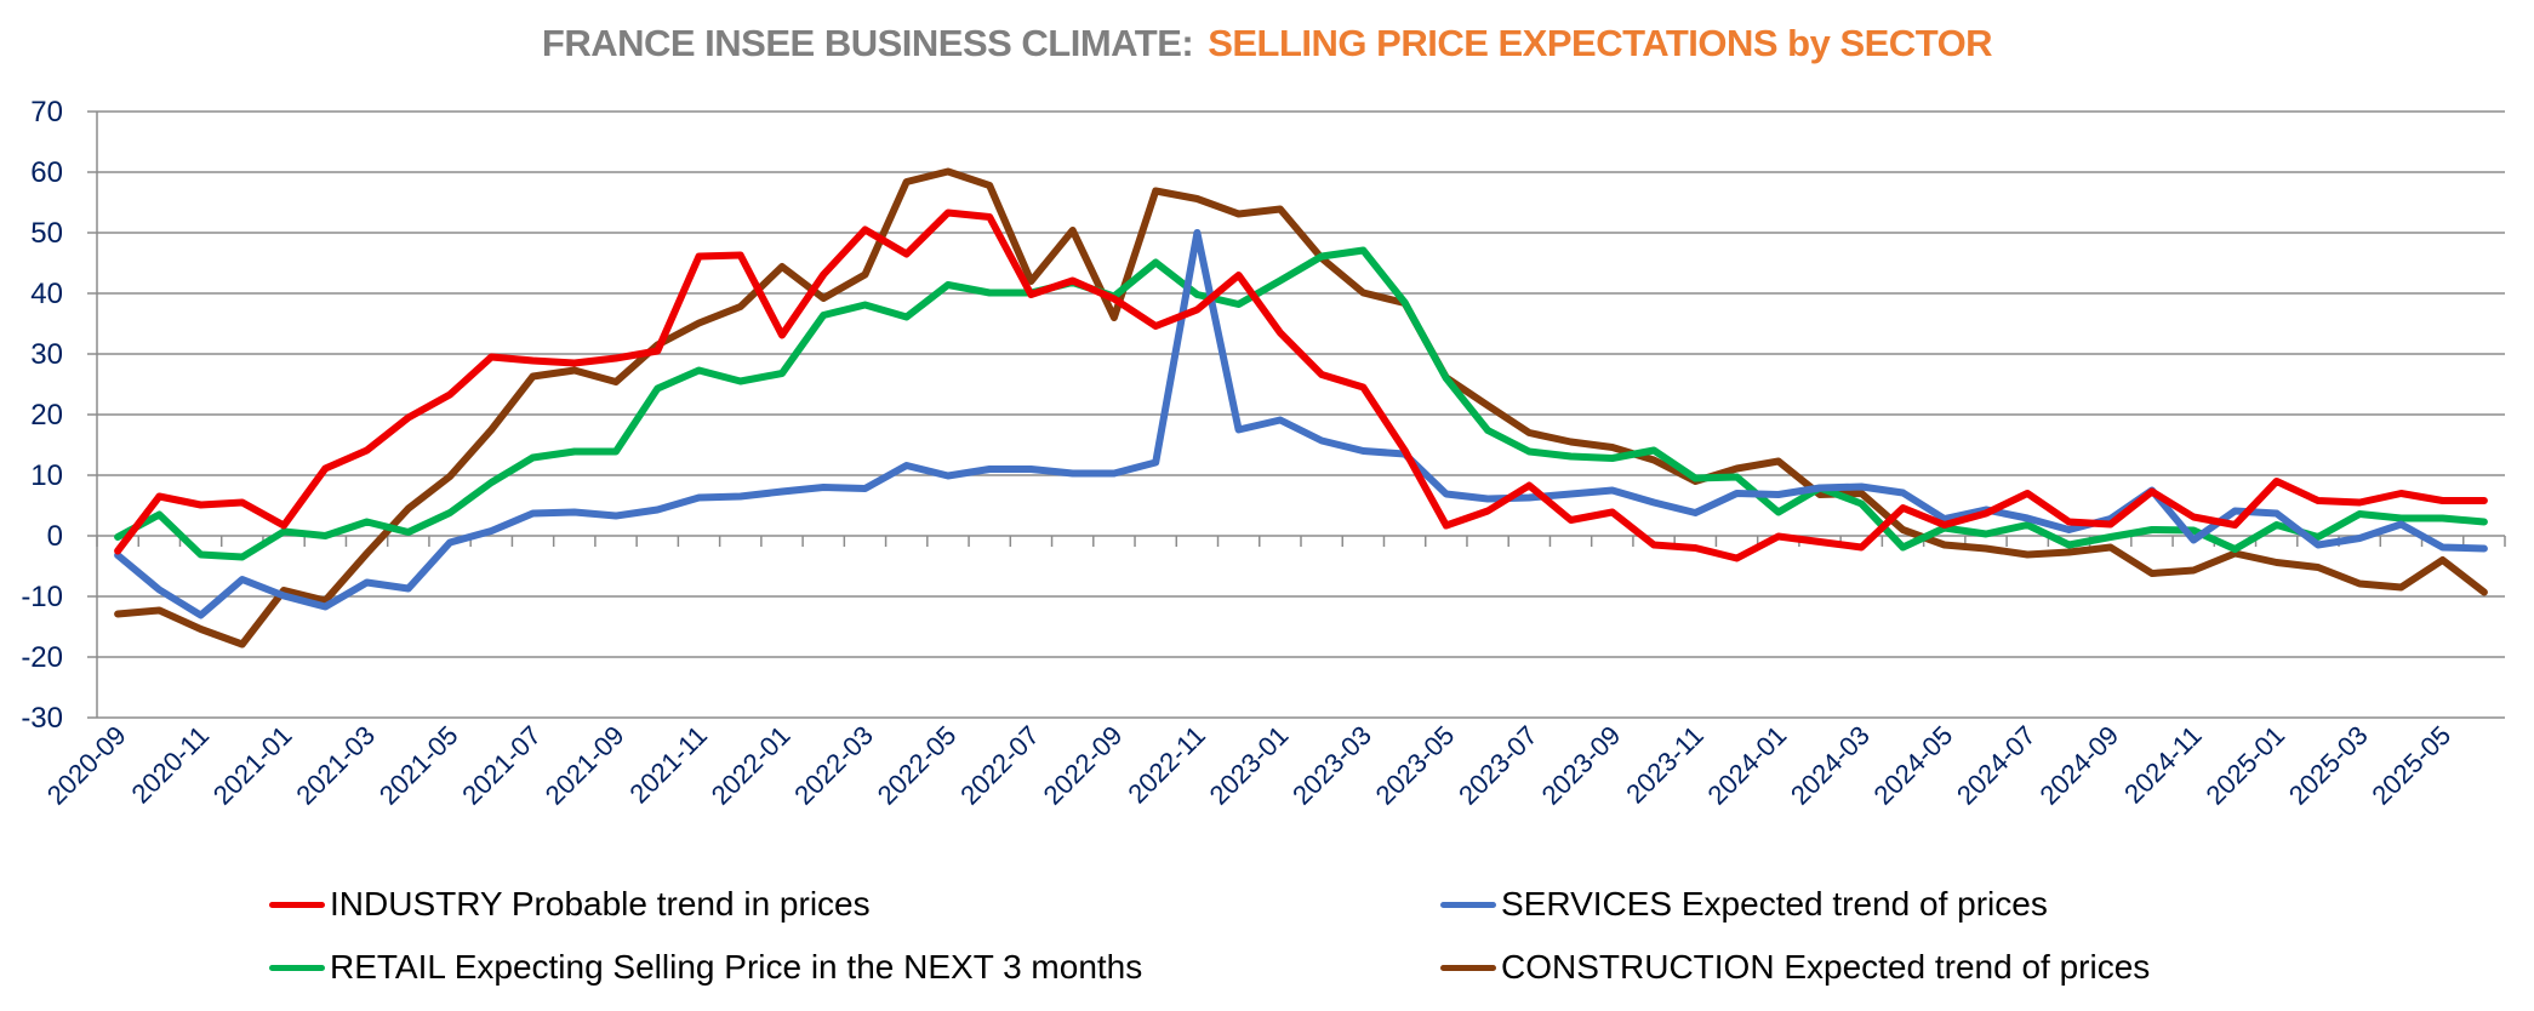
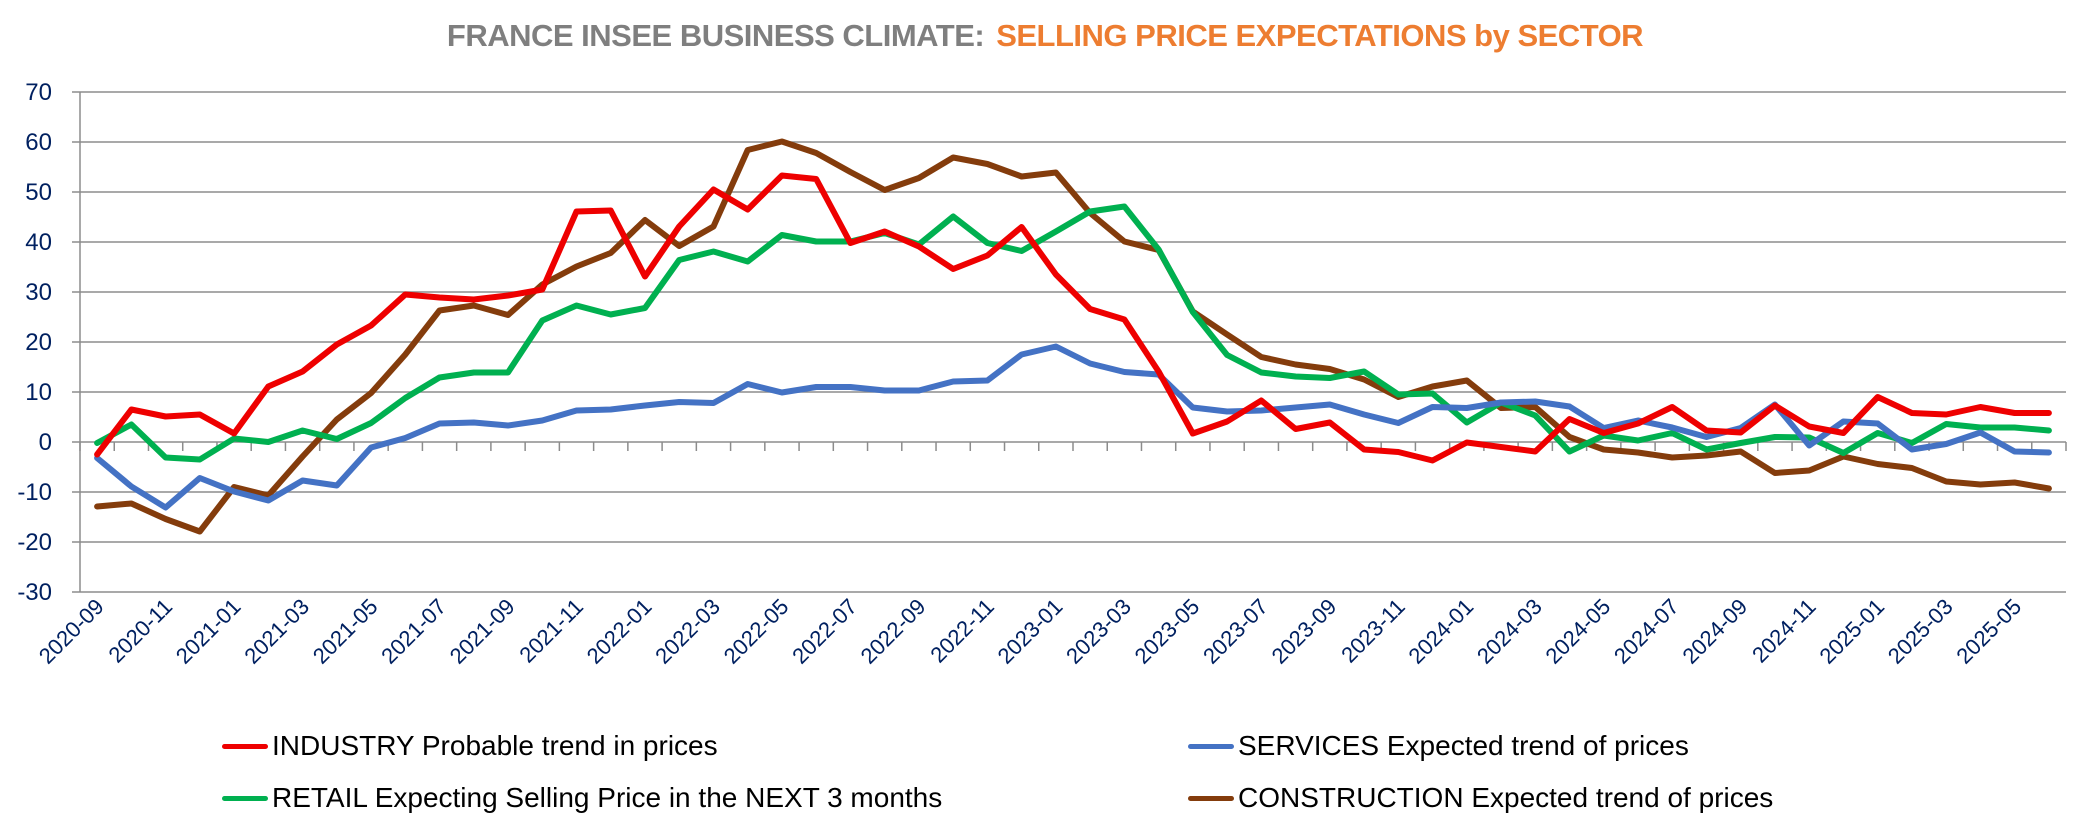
CONSTRUCTION Expected trend of prices/2022-07: 42 -> 54
CONSTRUCTION Expected trend of prices/2022-09: 36 -> 53
SERVICES Expected trend of prices/2022-11: 50 -> 12
CONSTRUCTION Expected trend of prices/2025-05: -4 -> -8
